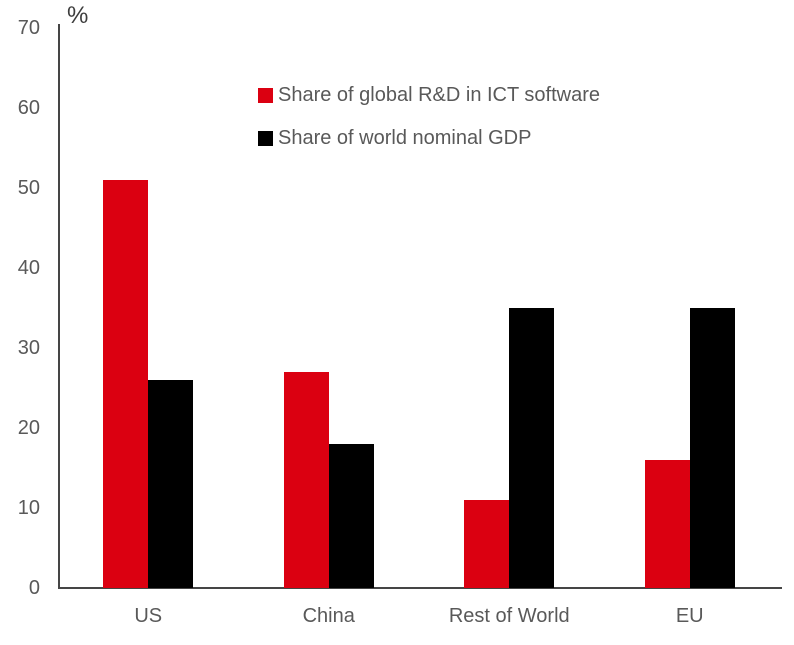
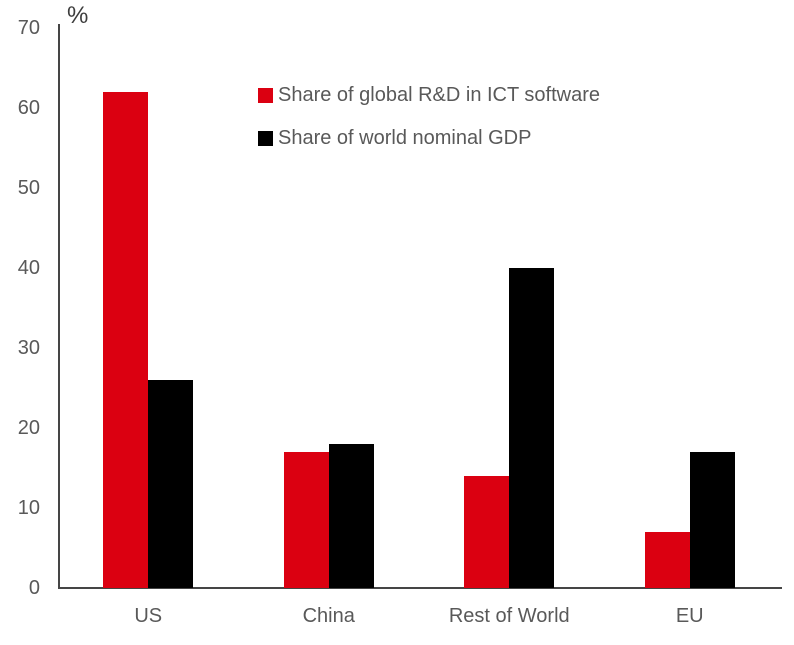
Share of global R&D in ICT software/US: 51 -> 62
Share of global R&D in ICT software/China: 27 -> 17
Share of global R&D in ICT software/Rest of World: 11 -> 14
Share of world nominal GDP/Rest of World: 35 -> 40
Share of global R&D in ICT software/EU: 16 -> 7
Share of world nominal GDP/EU: 35 -> 17
